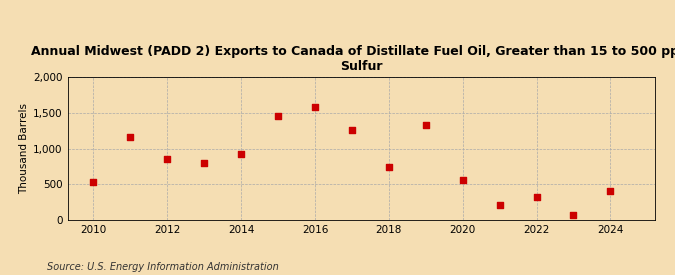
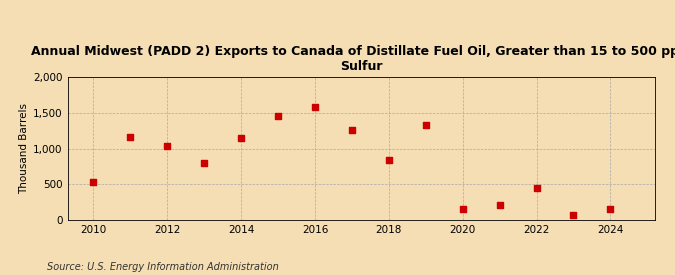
2012: 860 -> 1,030
2014: 920 -> 1,150
2018: 740 -> 840
2020: 560 -> 160
2022: 320 -> 450
2024: 400 -> 160
